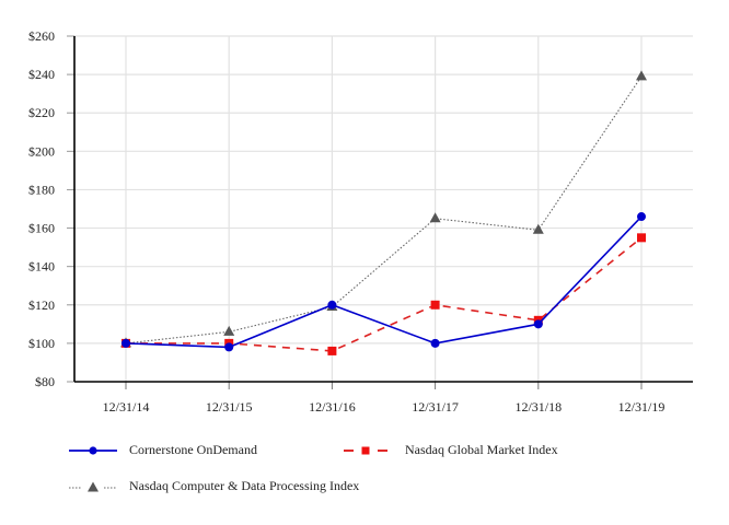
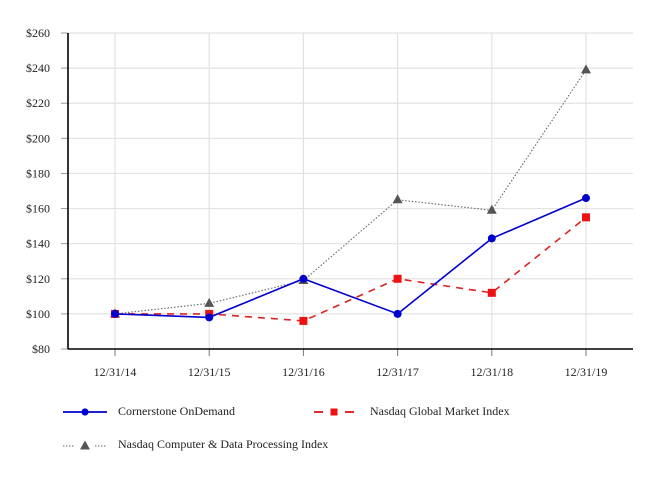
Cornerstone OnDemand/12/31/18: $110 -> $143
